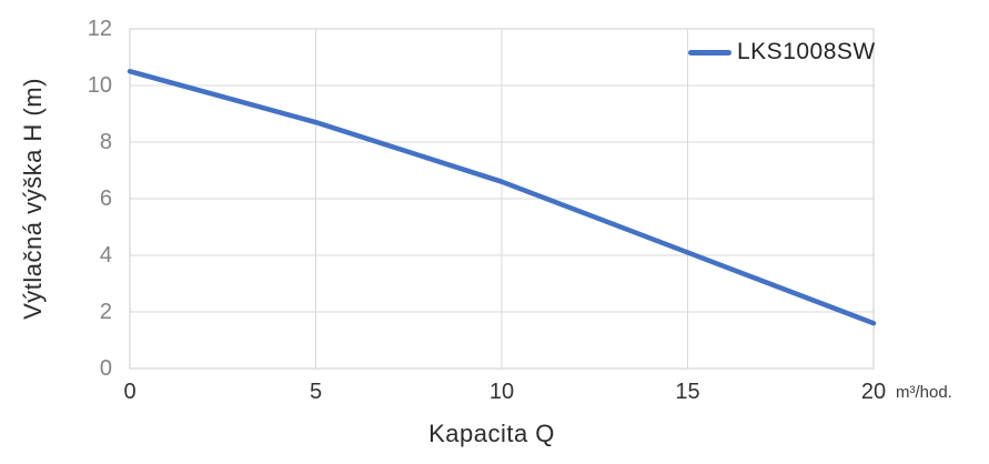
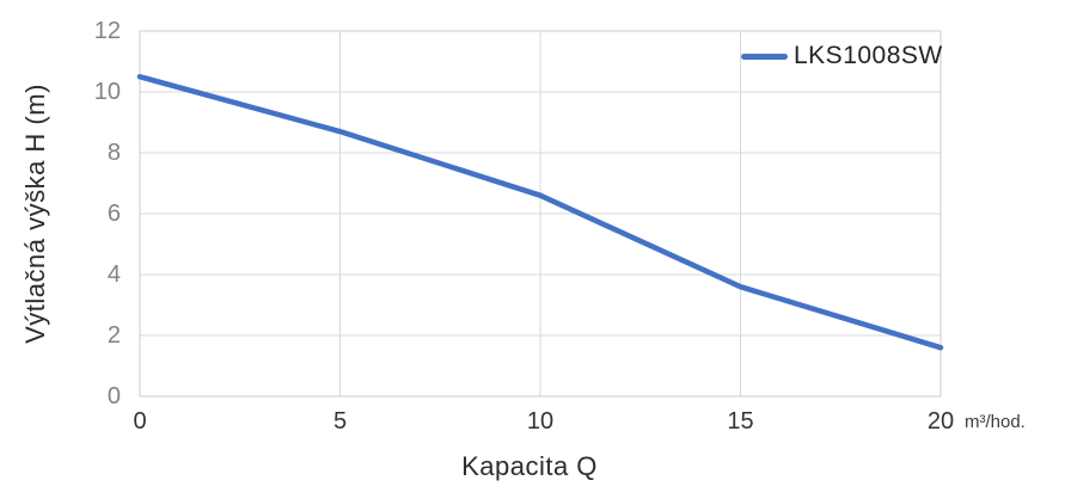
15: 4.1 -> 3.6
